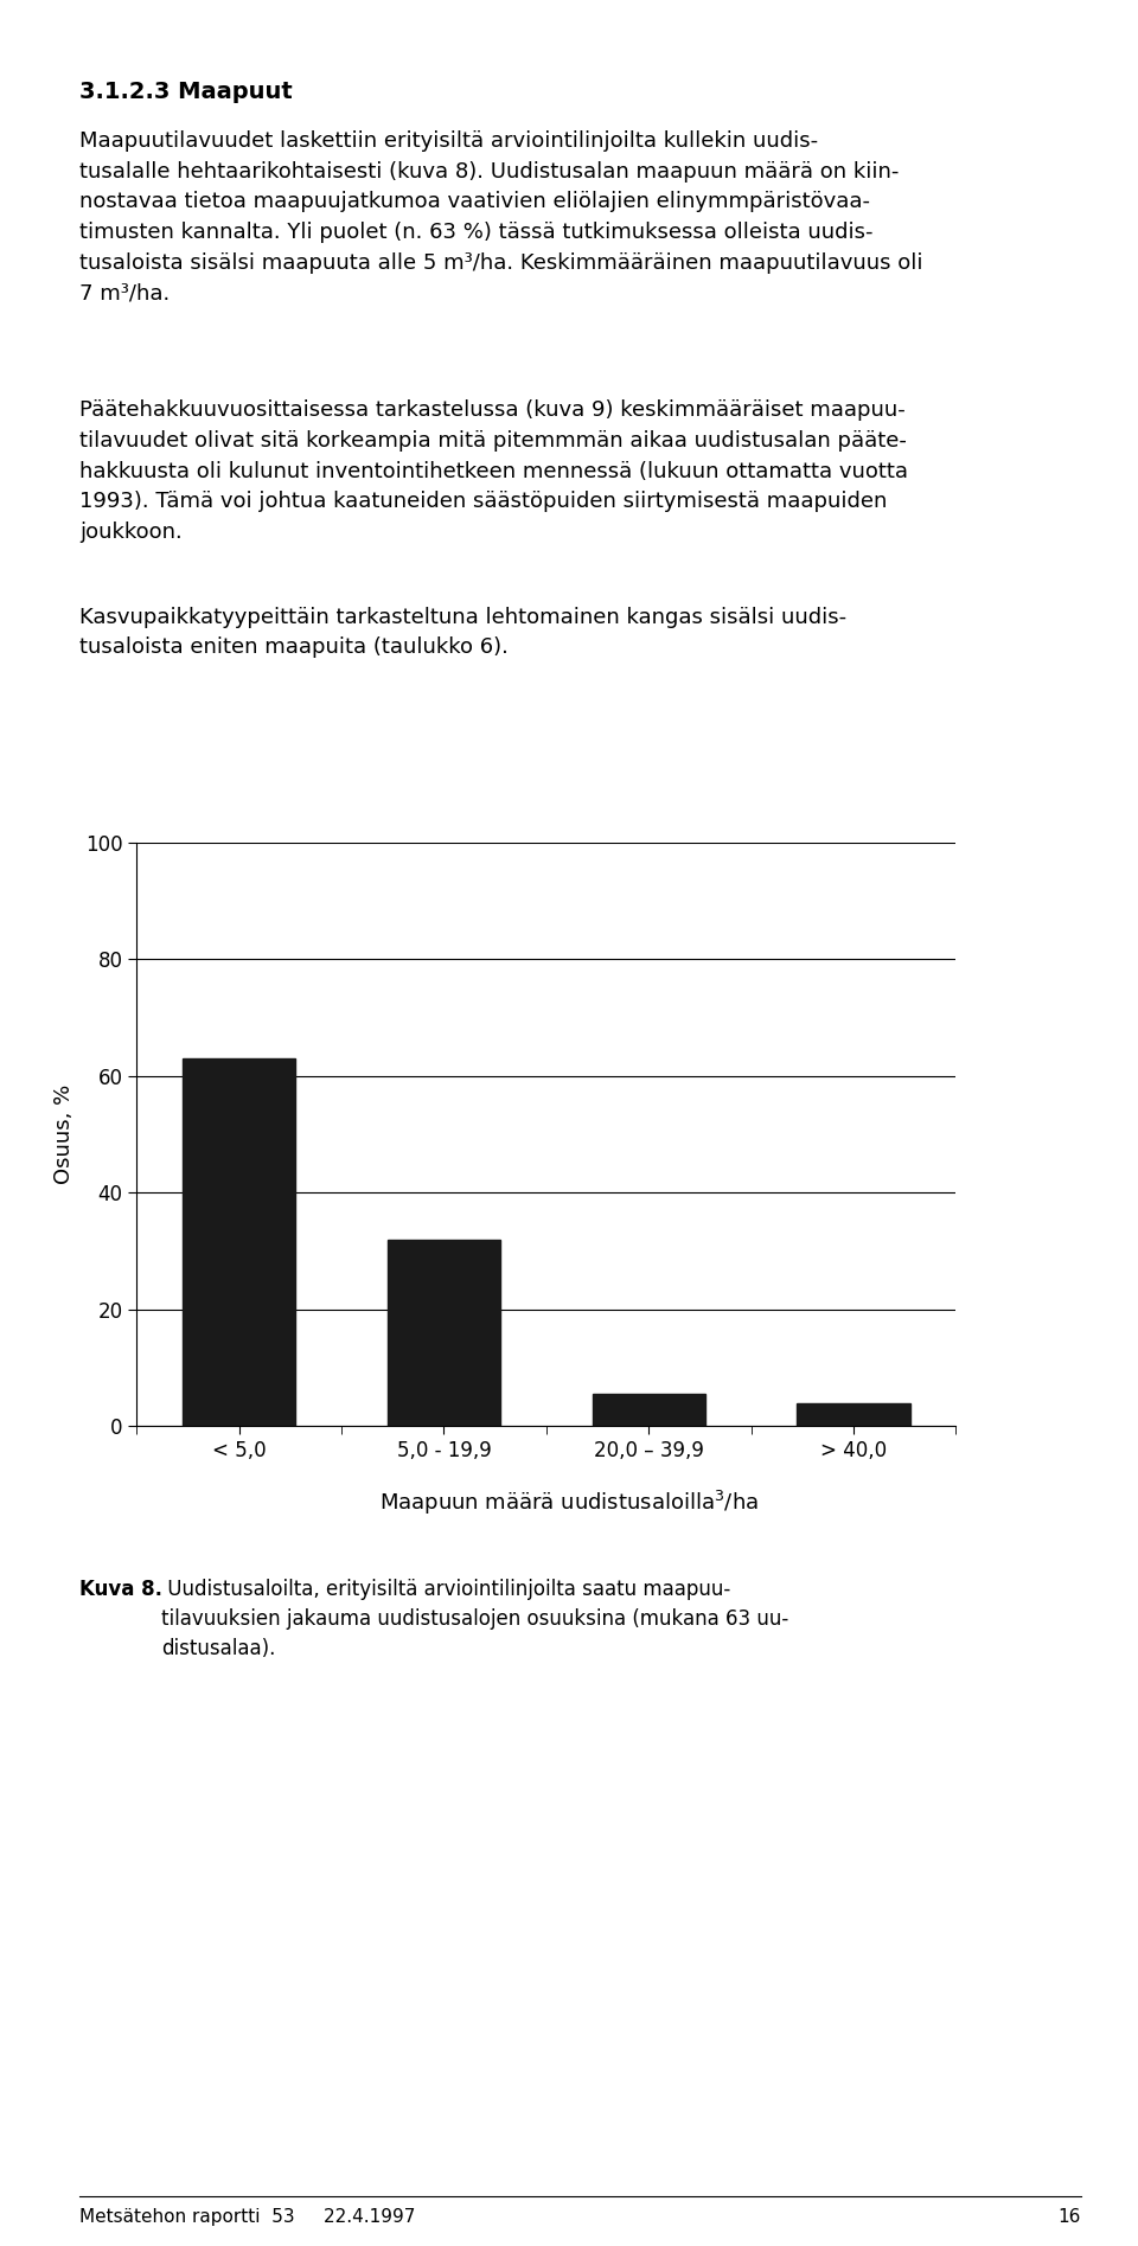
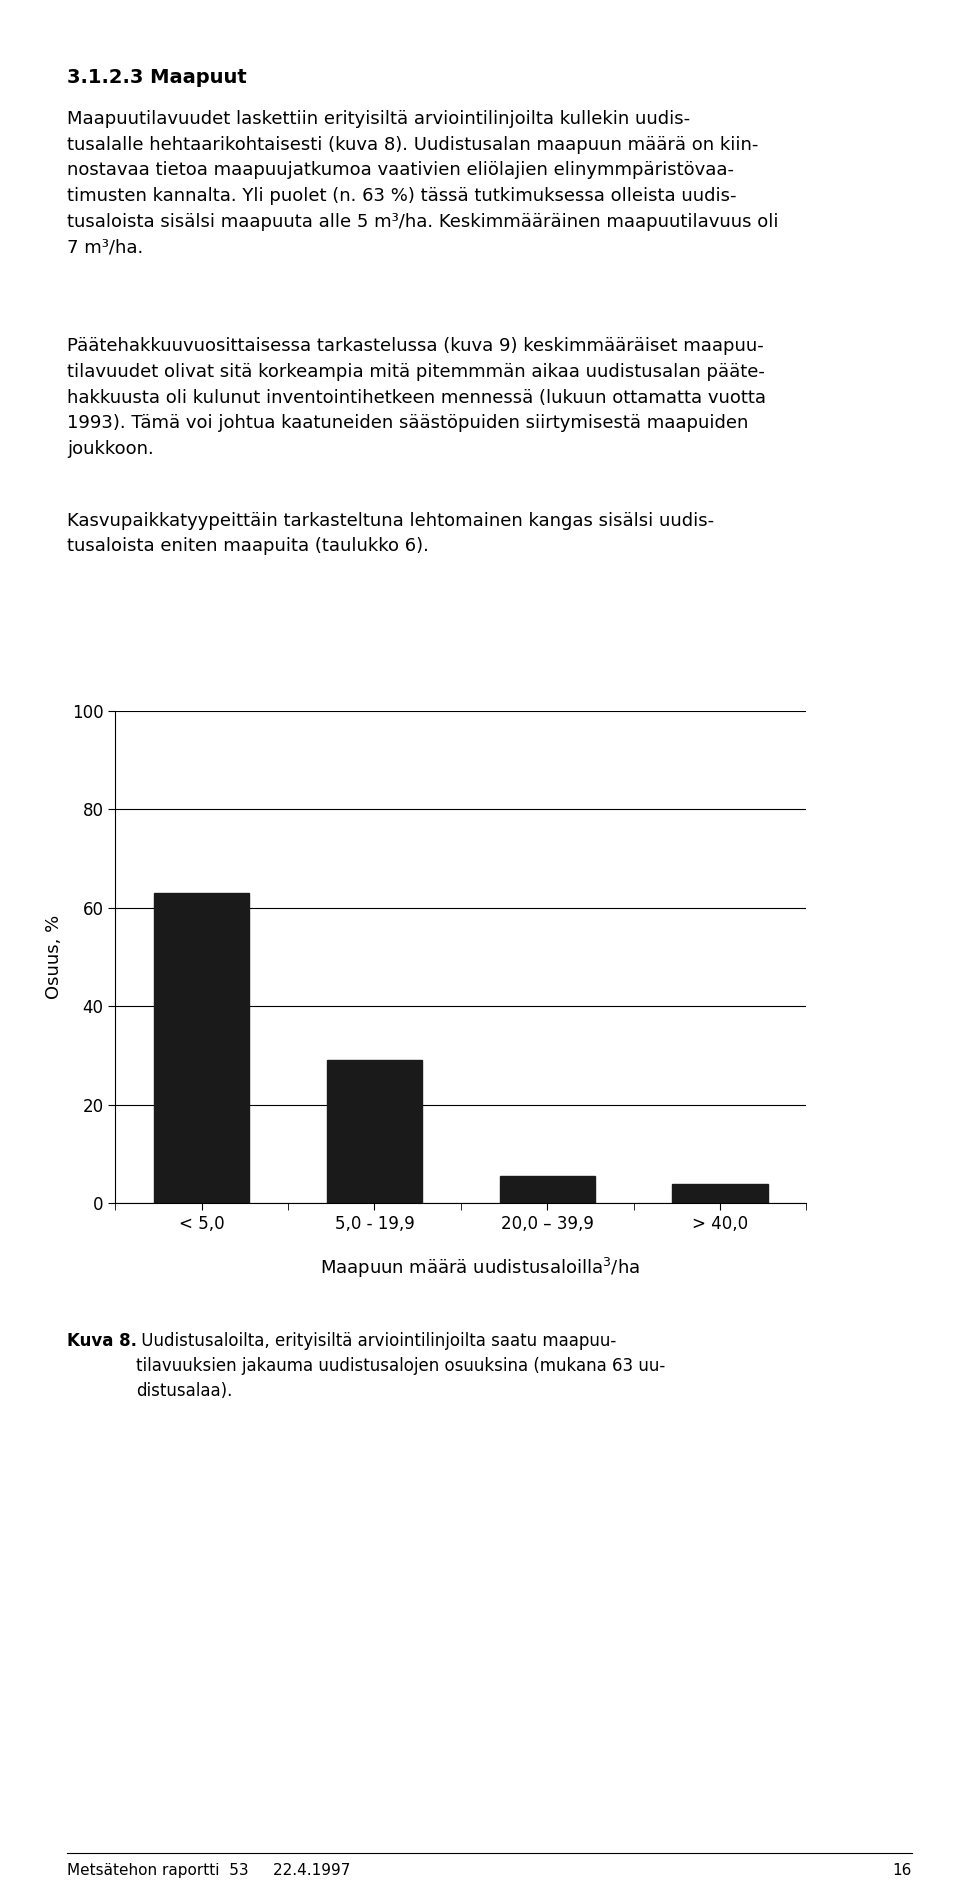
5,0 - 19,9: 32.0 -> 29.0
